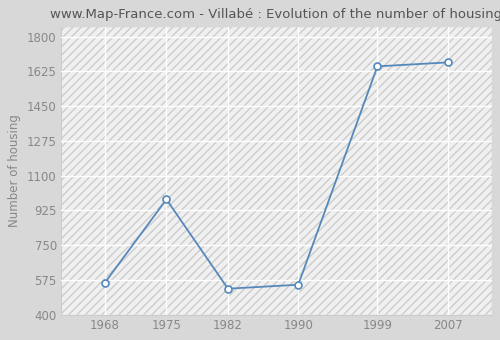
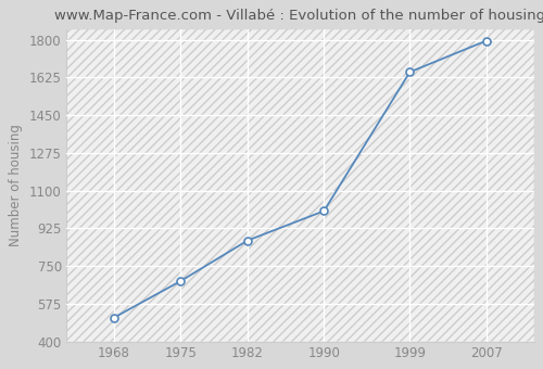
1968: 560 -> 510
1975: 980 -> 680
1982: 530 -> 870
1990: 550 -> 1000
2007: 1670 -> 1800
